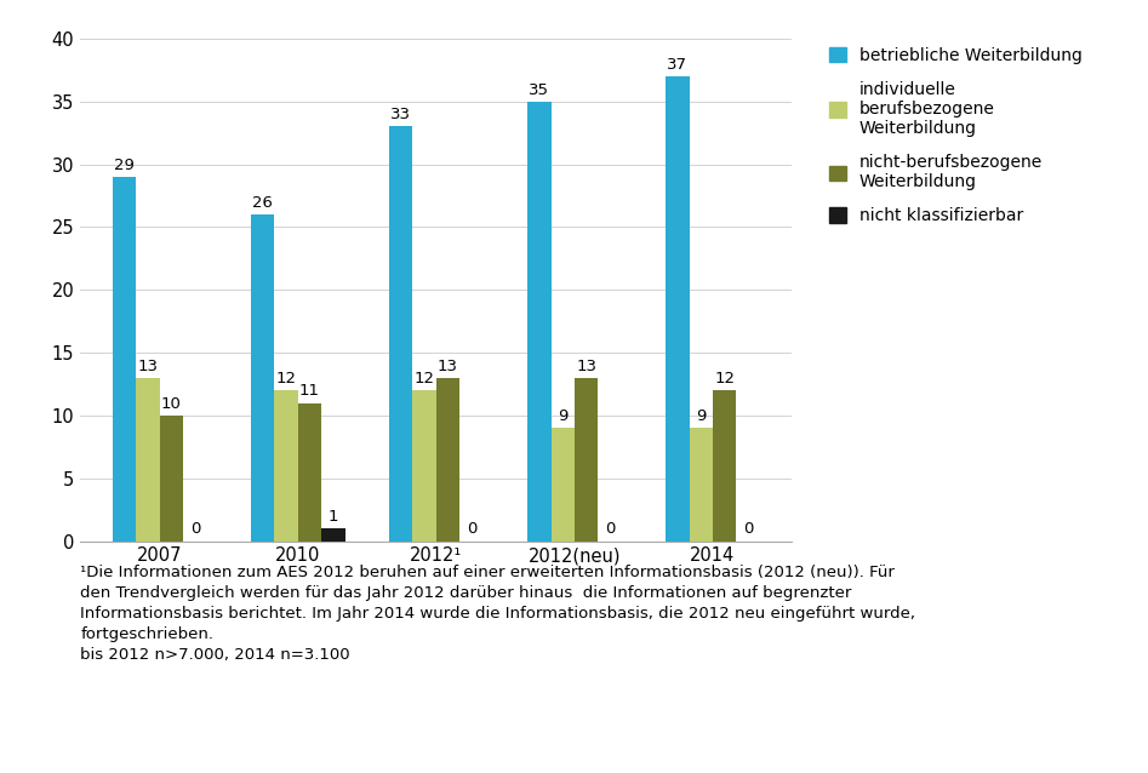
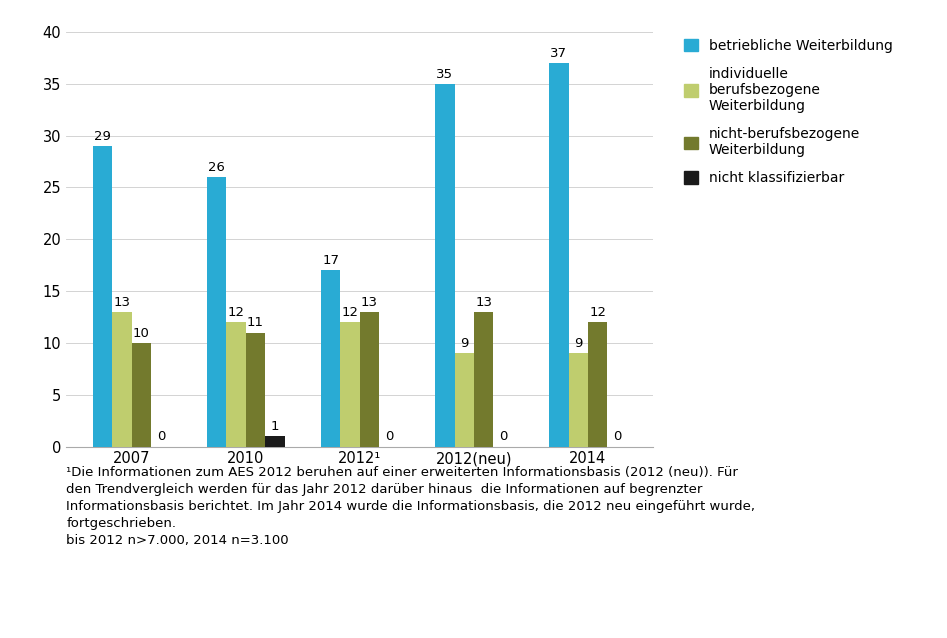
betriebliche Weiterbildung/2012¹: 33 -> 17
